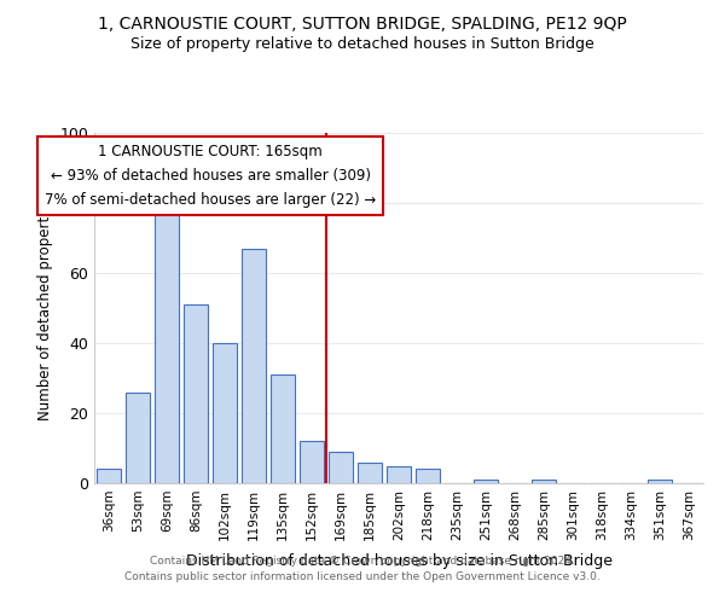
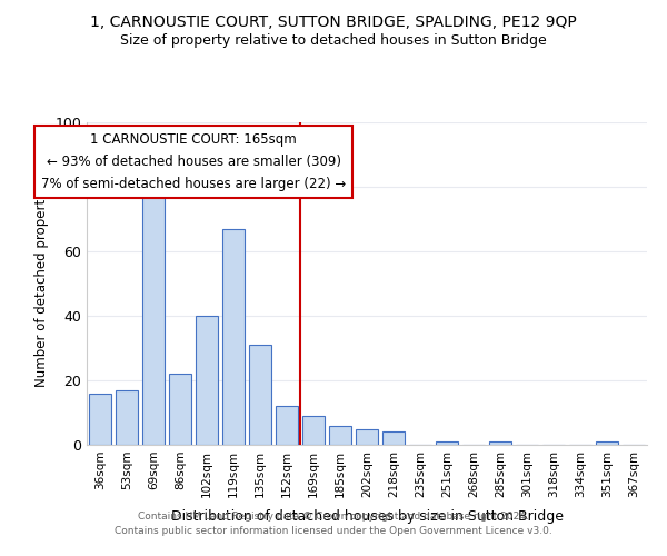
36sqm: 4 -> 16
53sqm: 26 -> 17
86sqm: 51 -> 22
